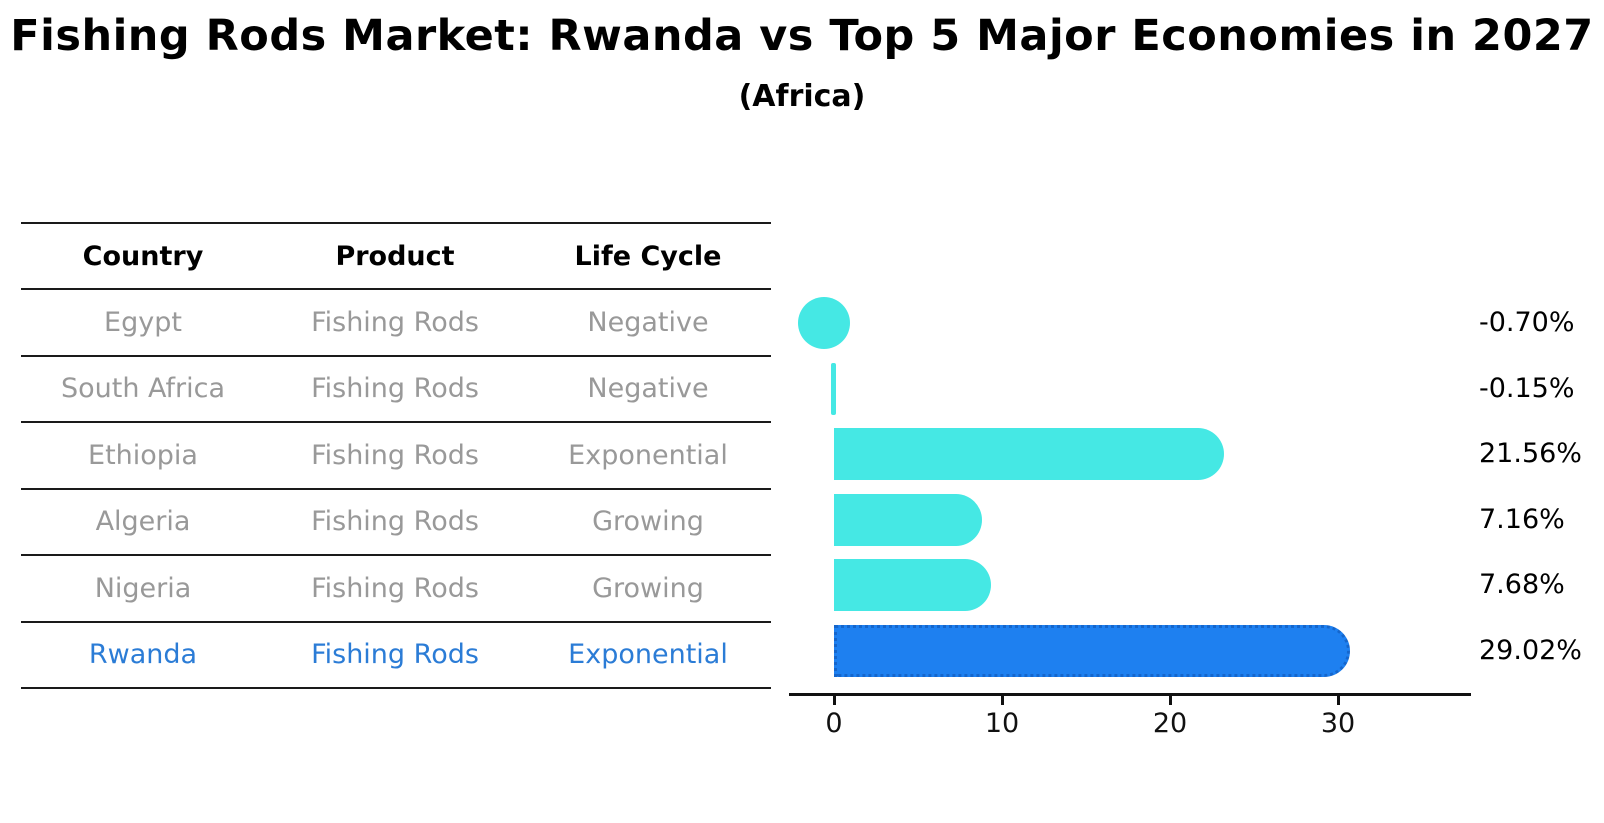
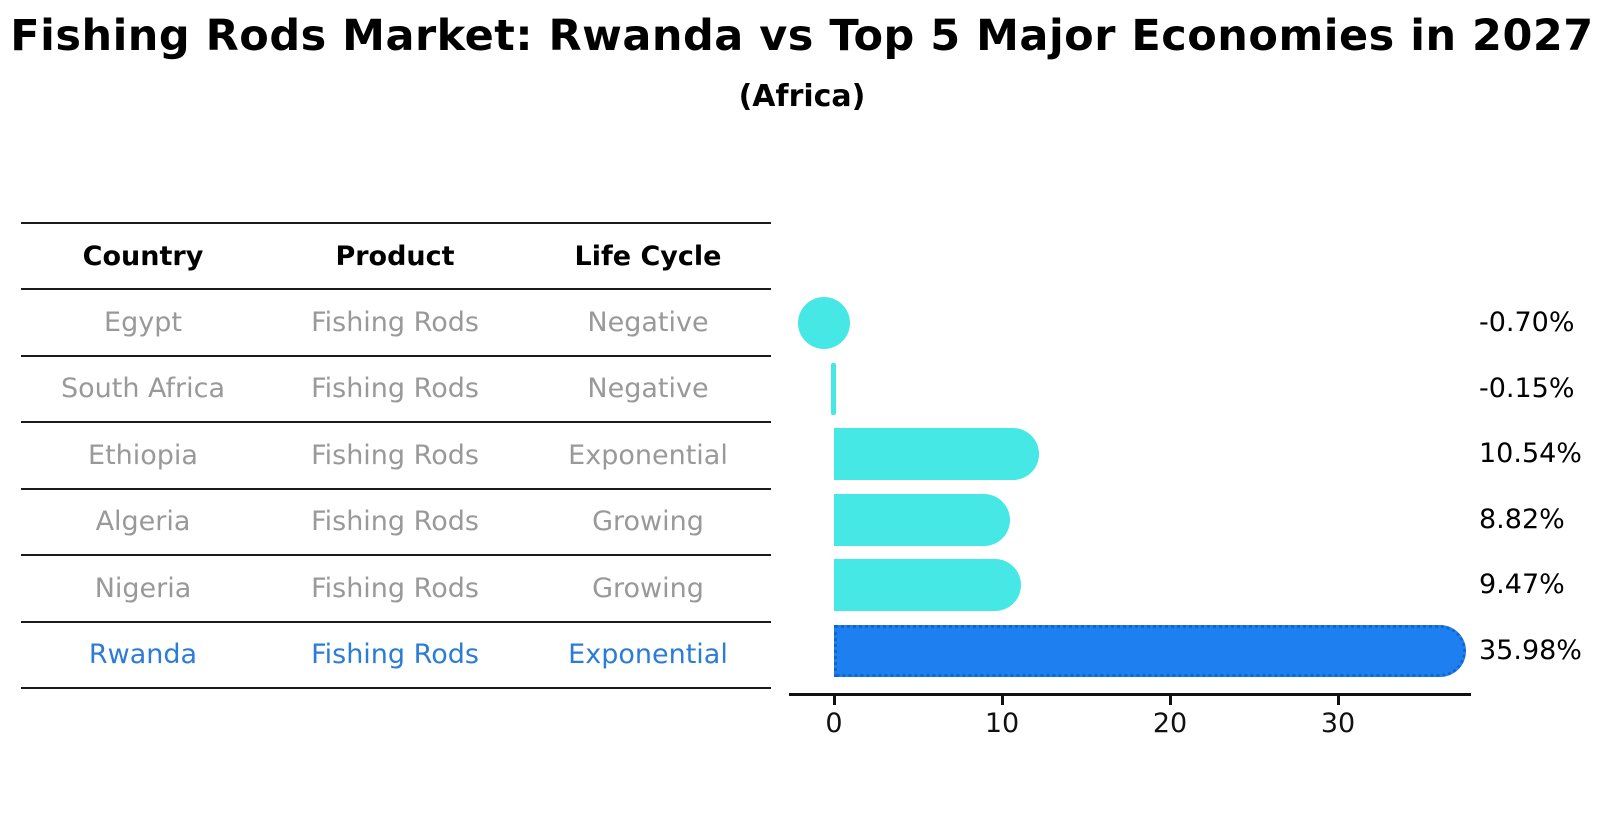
Ethiopia: 21.56% -> 10.54%
Algeria: 7.16% -> 8.82%
Nigeria: 7.68% -> 9.47%
Rwanda: 29.02% -> 35.98%
